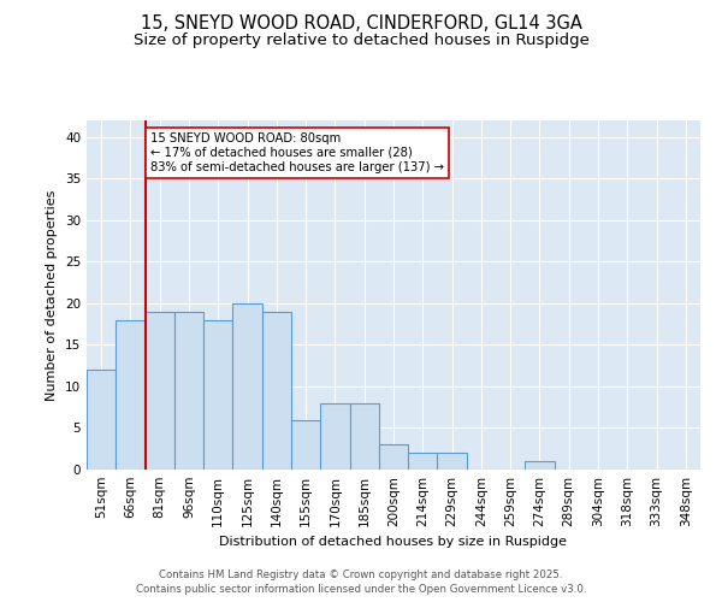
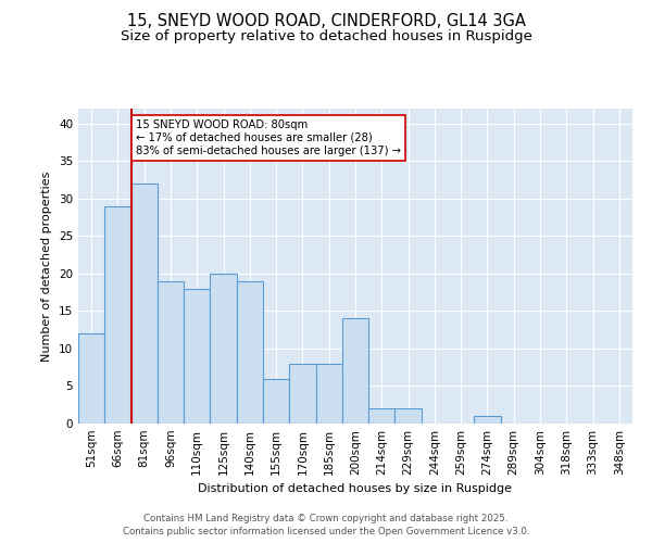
66sqm: 18 -> 29
81sqm: 19 -> 32
200sqm: 3 -> 14
